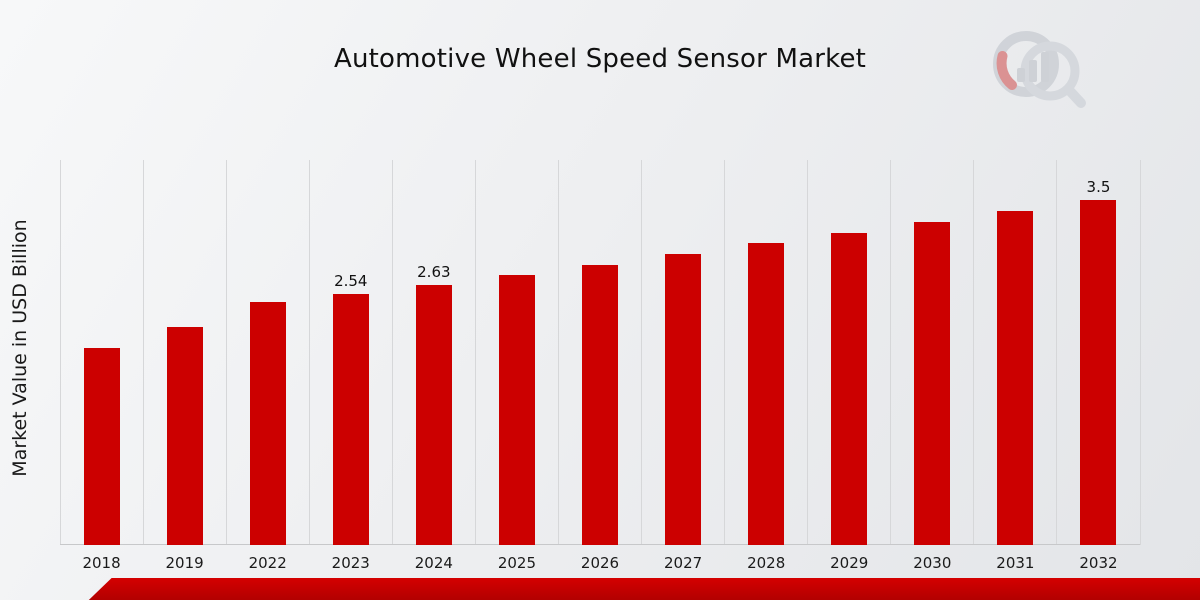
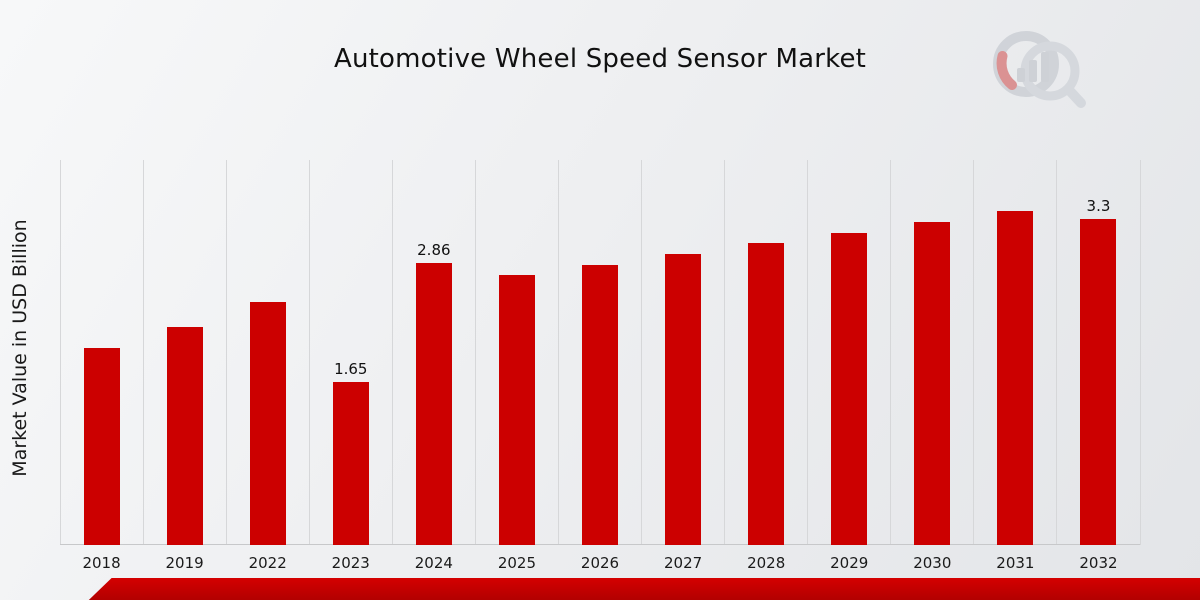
2023: 2.54 -> 1.65
2024: 2.63 -> 2.86
2032: 3.5 -> 3.3
